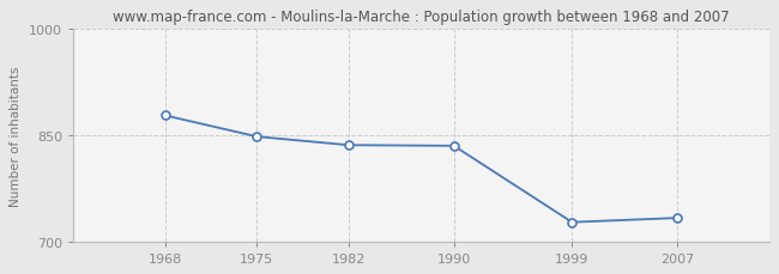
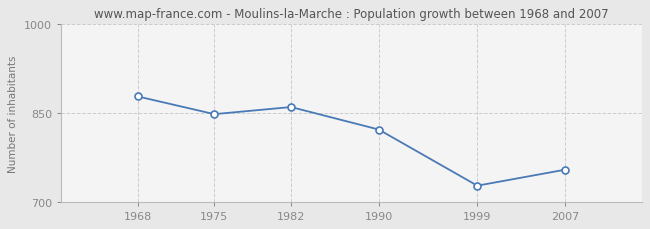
1982: 836 -> 860
1990: 835 -> 822
2007: 733 -> 754
